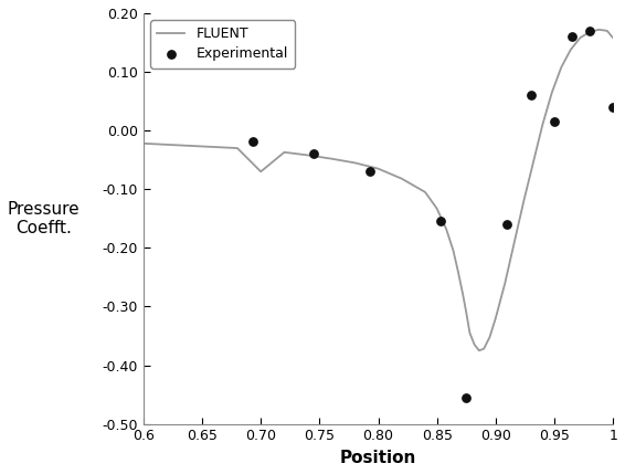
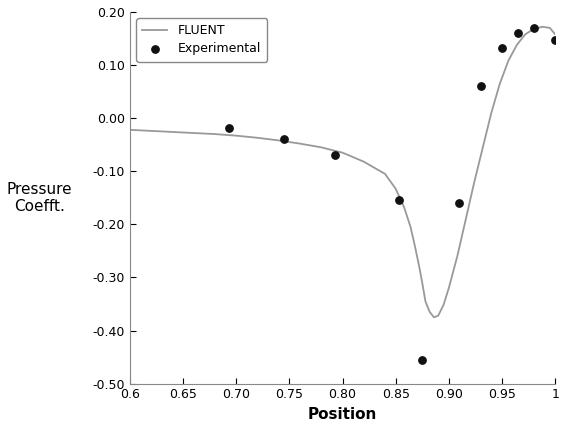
FLUENT/0.70: -0.070 -> -0.033
Experimental/0.95: 0.016 -> 0.133
Experimental/1: 0.040 -> 0.148
